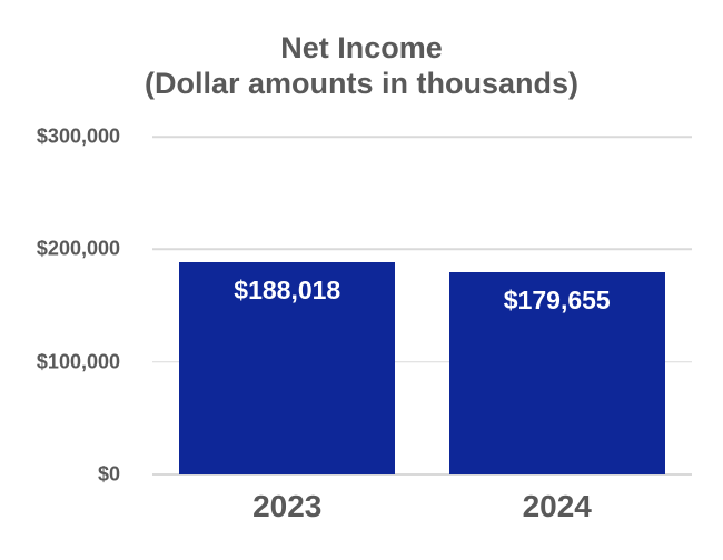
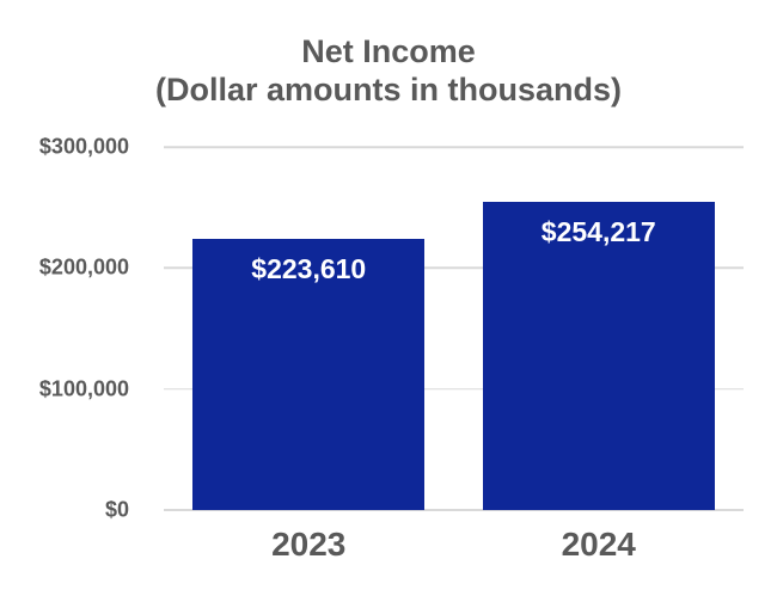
2023: $188,018 -> $223,610
2024: $179,655 -> $254,217
